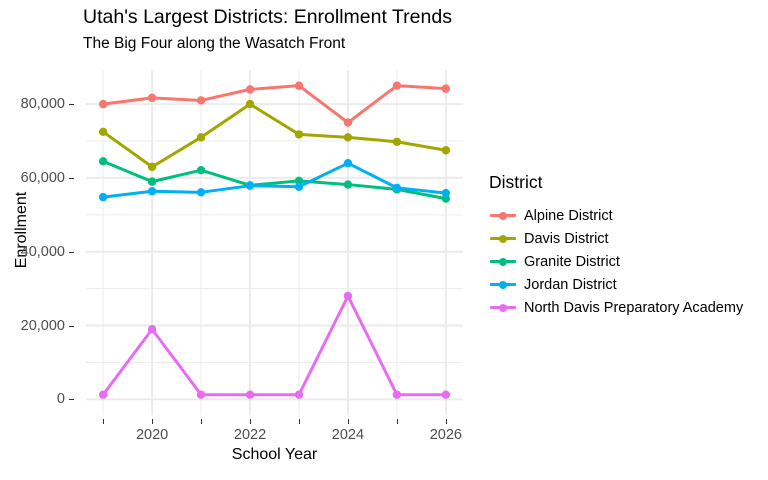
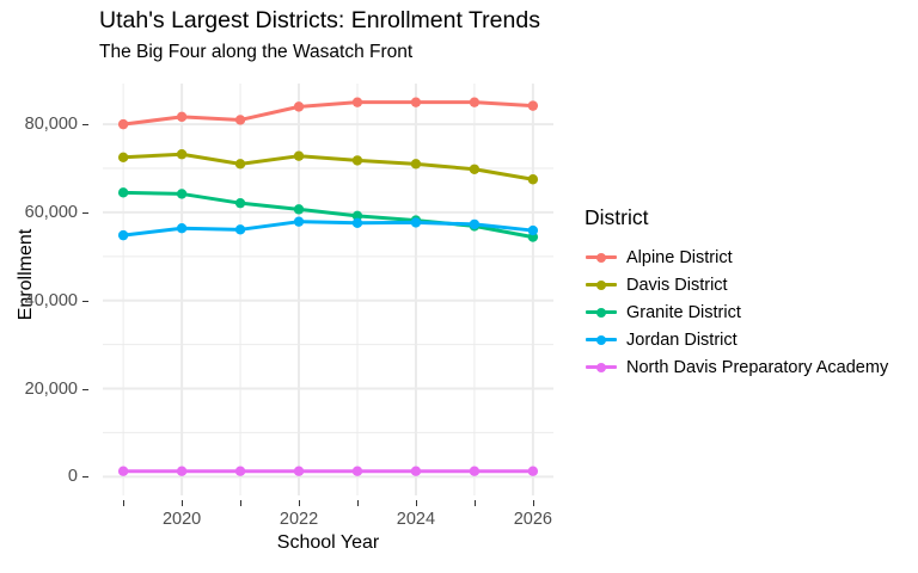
Davis District/2020: 63000 -> 73000
Granite District/2020: 59000 -> 64000
North Davis Preparatory Academy/2020: 19000 -> 1000
Davis District/2022: 80000 -> 73000
Granite District/2022: 58000 -> 61000
Alpine District/2024: 75000 -> 85000
Jordan District/2024: 64000 -> 58000
North Davis Preparatory Academy/2024: 28000 -> 1000
